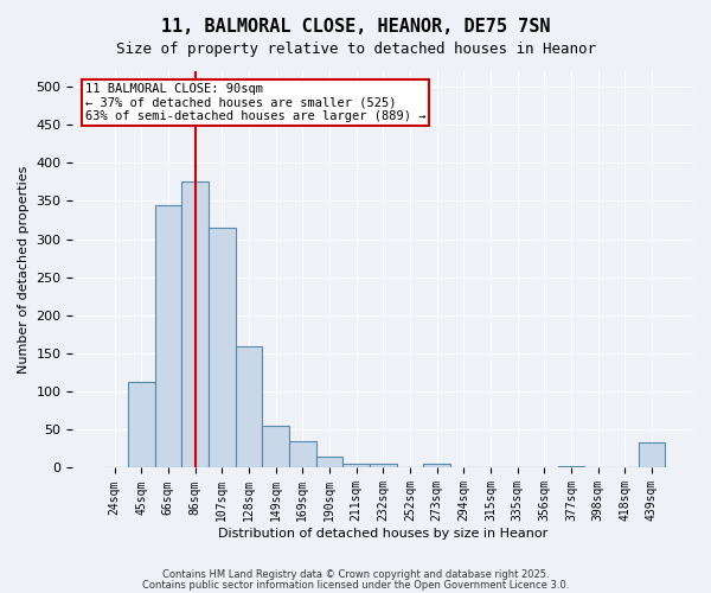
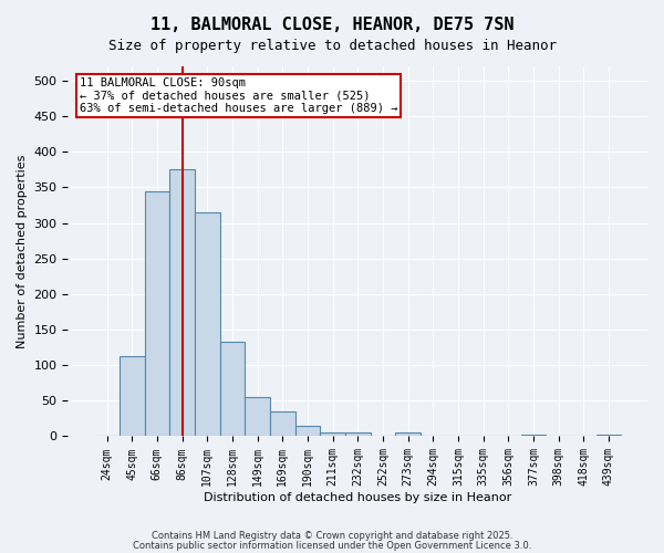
128sqm: 160 -> 133
439sqm: 34 -> 2
